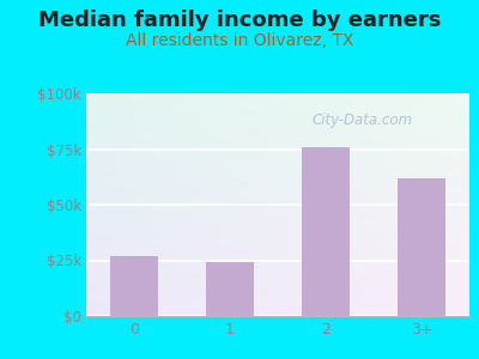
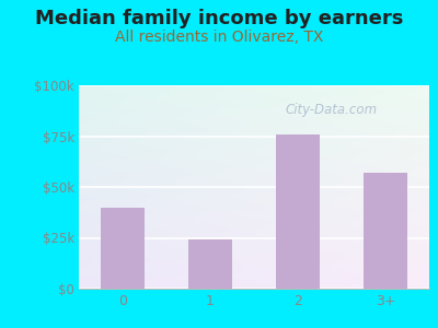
0: $27k -> $40k
3+: $62k -> $57k
